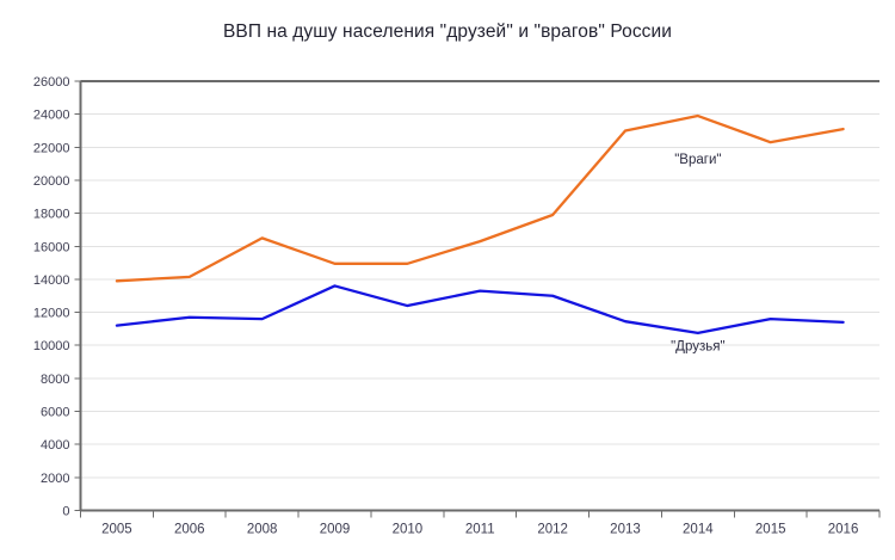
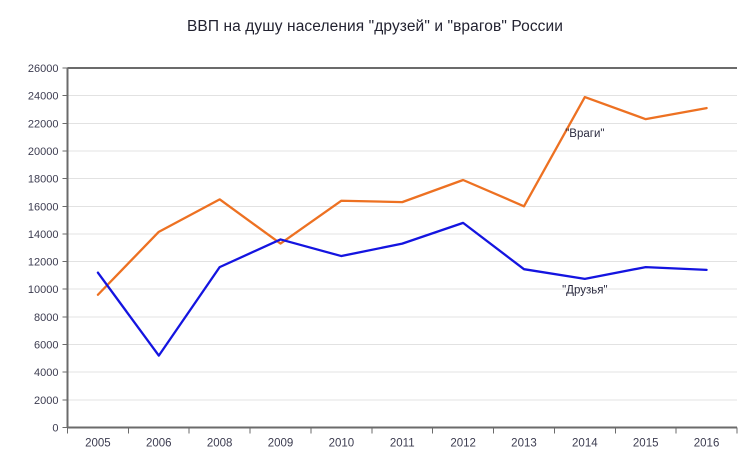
"Враги"/2005: 13900 -> 9600
"Друзья"/2006: 11700 -> 5200
"Враги"/2009: 15000 -> 13300
"Враги"/2010: 15000 -> 16400
"Друзья"/2012: 13000 -> 14800
"Враги"/2013: 23000 -> 16000
